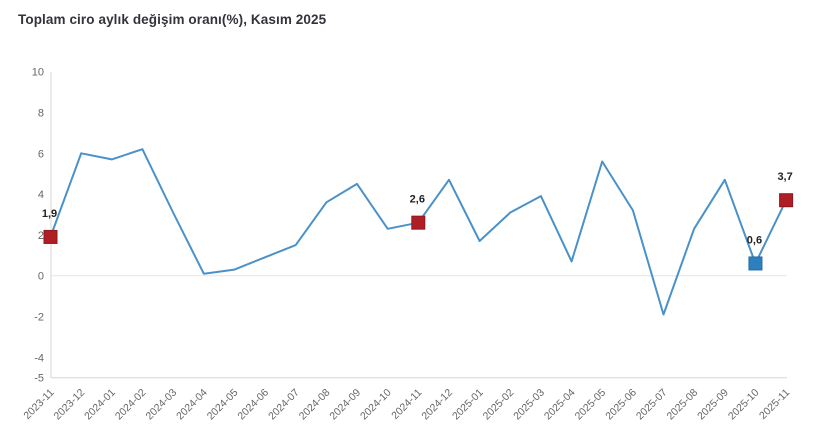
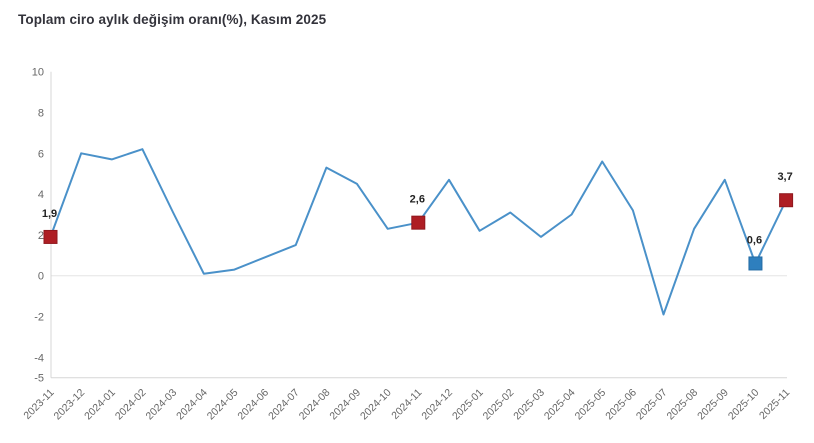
2024-08: 3.6 -> 5.3
2025-01: 1.7 -> 2.2
2025-03: 3.9 -> 1.9
2025-04: 0.7 -> 3.0
